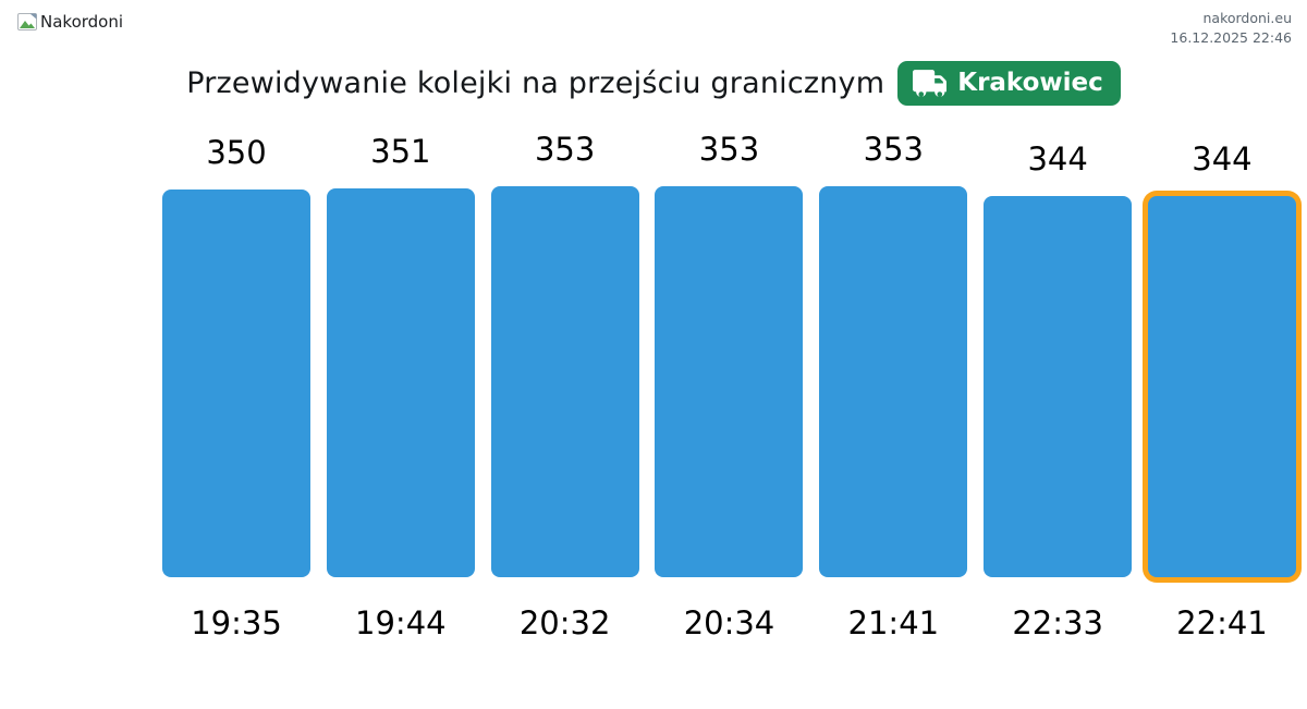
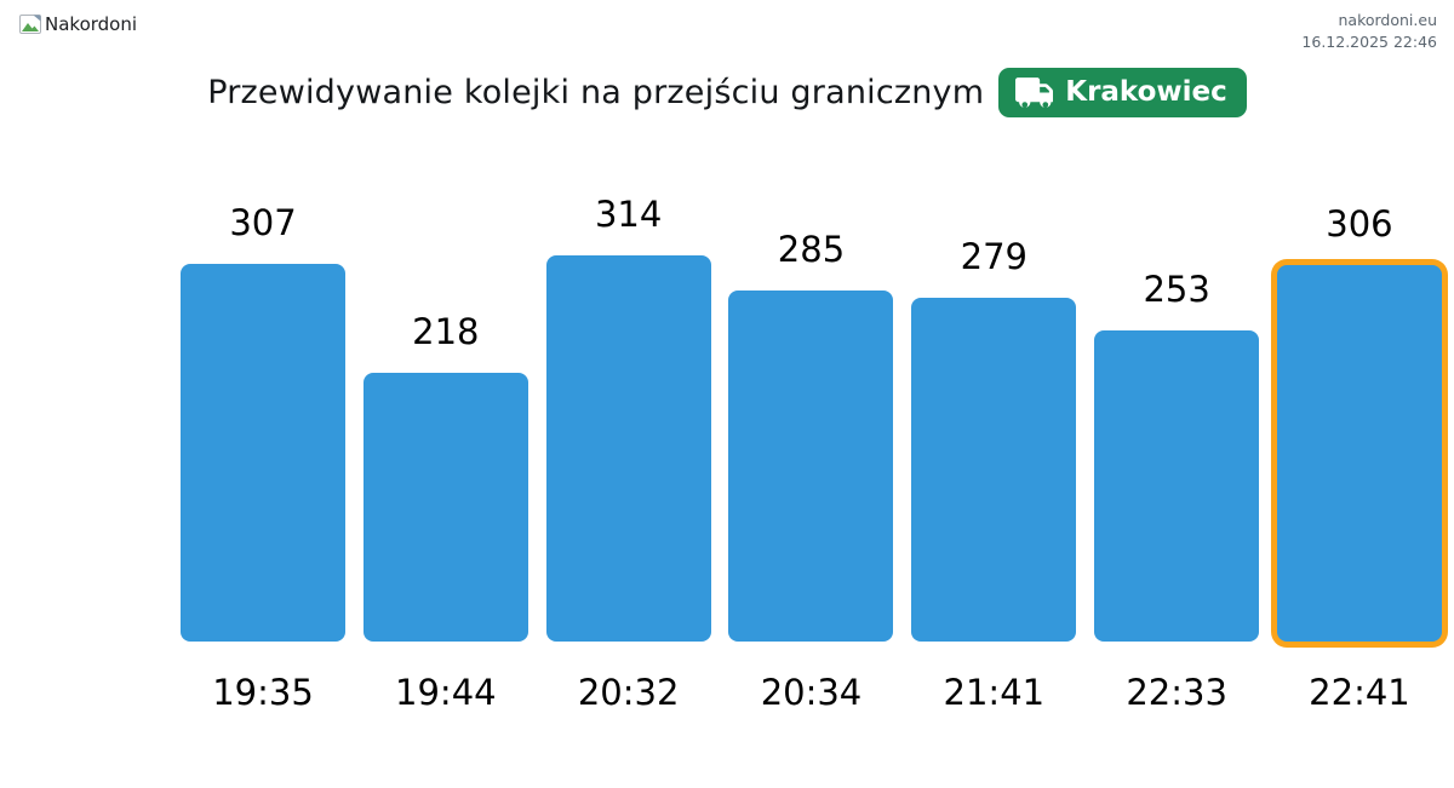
19:35: 350 -> 307
19:44: 351 -> 218
20:32: 353 -> 314
20:34: 353 -> 285
21:41: 353 -> 279
22:33: 344 -> 253
22:41: 344 -> 306
